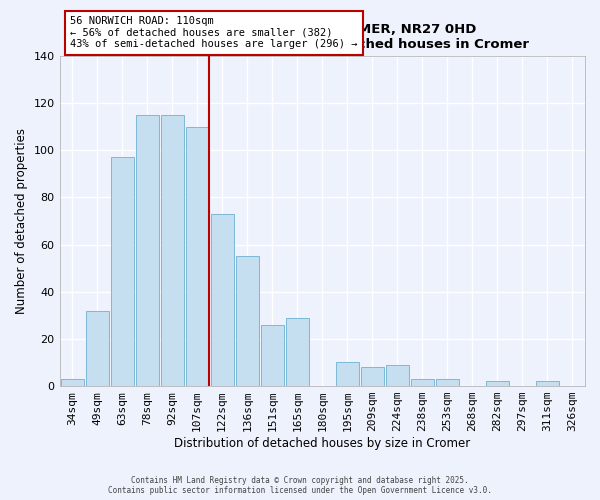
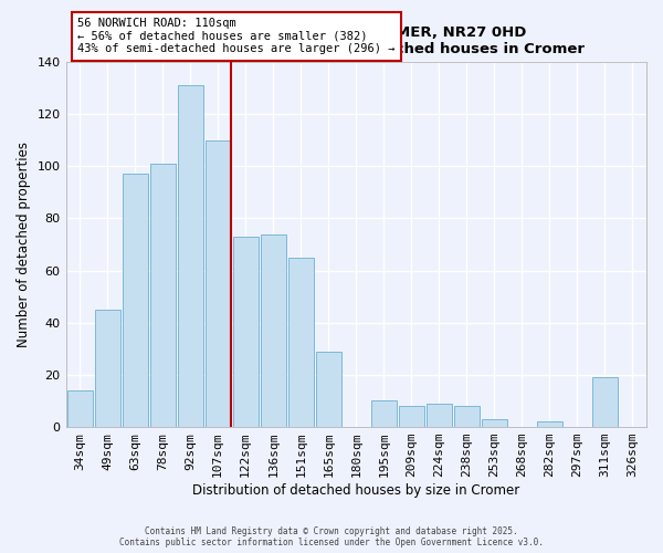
34sqm: 3 -> 14
49sqm: 32 -> 45
78sqm: 115 -> 101
92sqm: 115 -> 131
136sqm: 55 -> 74
151sqm: 26 -> 65
238sqm: 3 -> 8
311sqm: 2 -> 19
